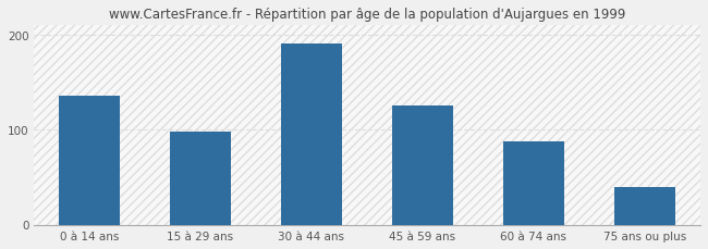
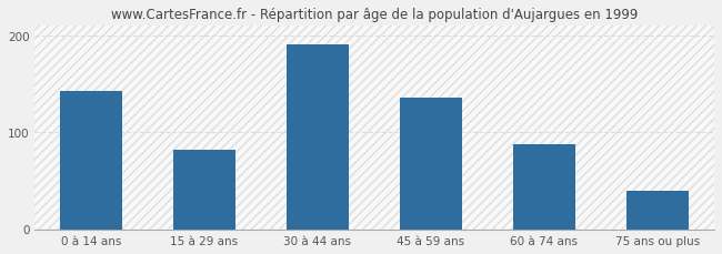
0 à 14 ans: 135 -> 142
15 à 29 ans: 98 -> 82
45 à 59 ans: 125 -> 136
